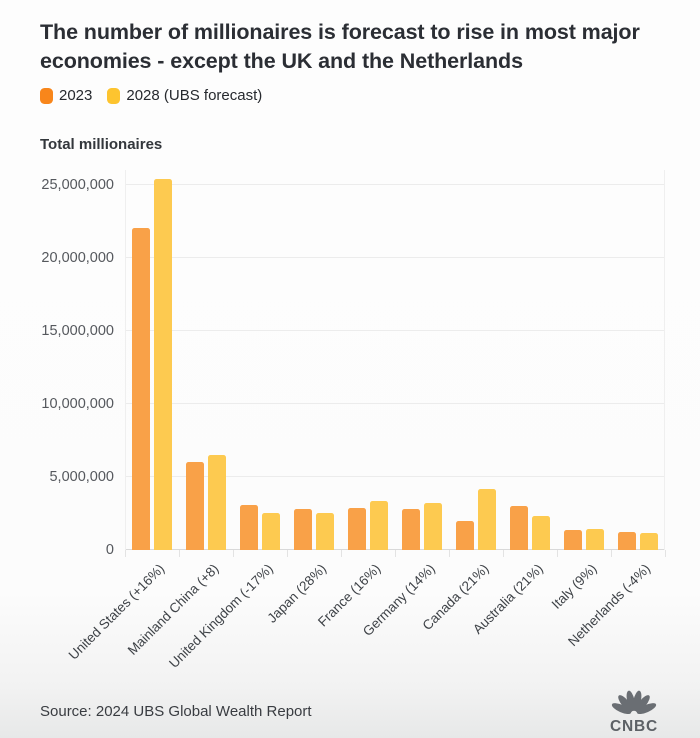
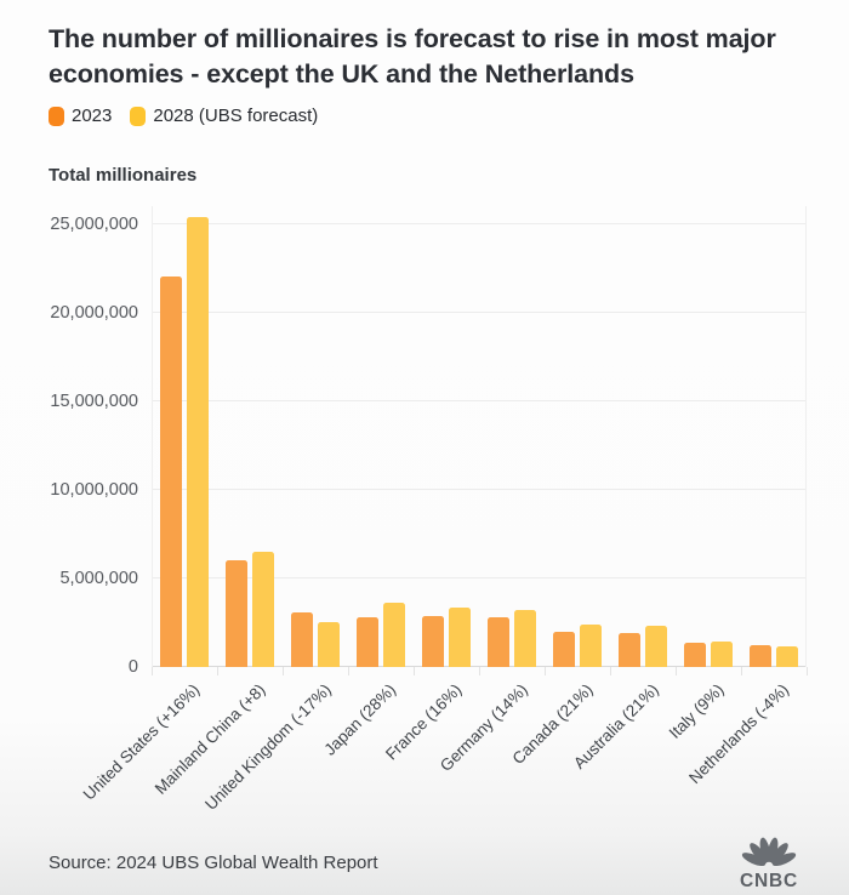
2028 (UBS forecast)/Japan (28%): 2500000 -> 3600000
2028 (UBS forecast)/Canada (21%): 4200000 -> 2400000
2023/Australia (21%): 3000000 -> 1900000
